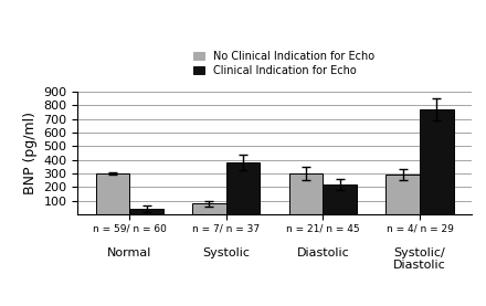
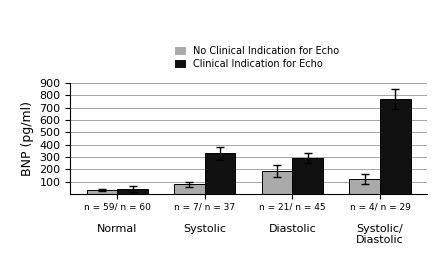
No Clinical Indication for Echo/Normal: 300 -> 30
Clinical Indication for Echo/Systolic: 380 -> 330
No Clinical Indication for Echo/Diastolic: 300 -> 180
Clinical Indication for Echo/Diastolic: 220 -> 300
No Clinical Indication for Echo/Systolic/ Diastolic: 290 -> 120
